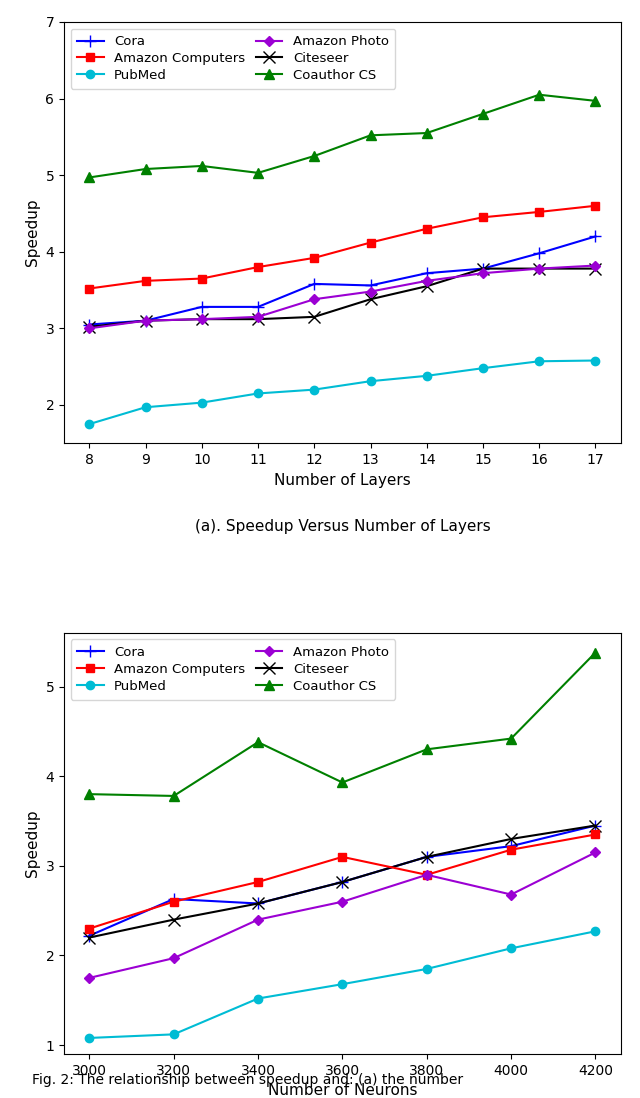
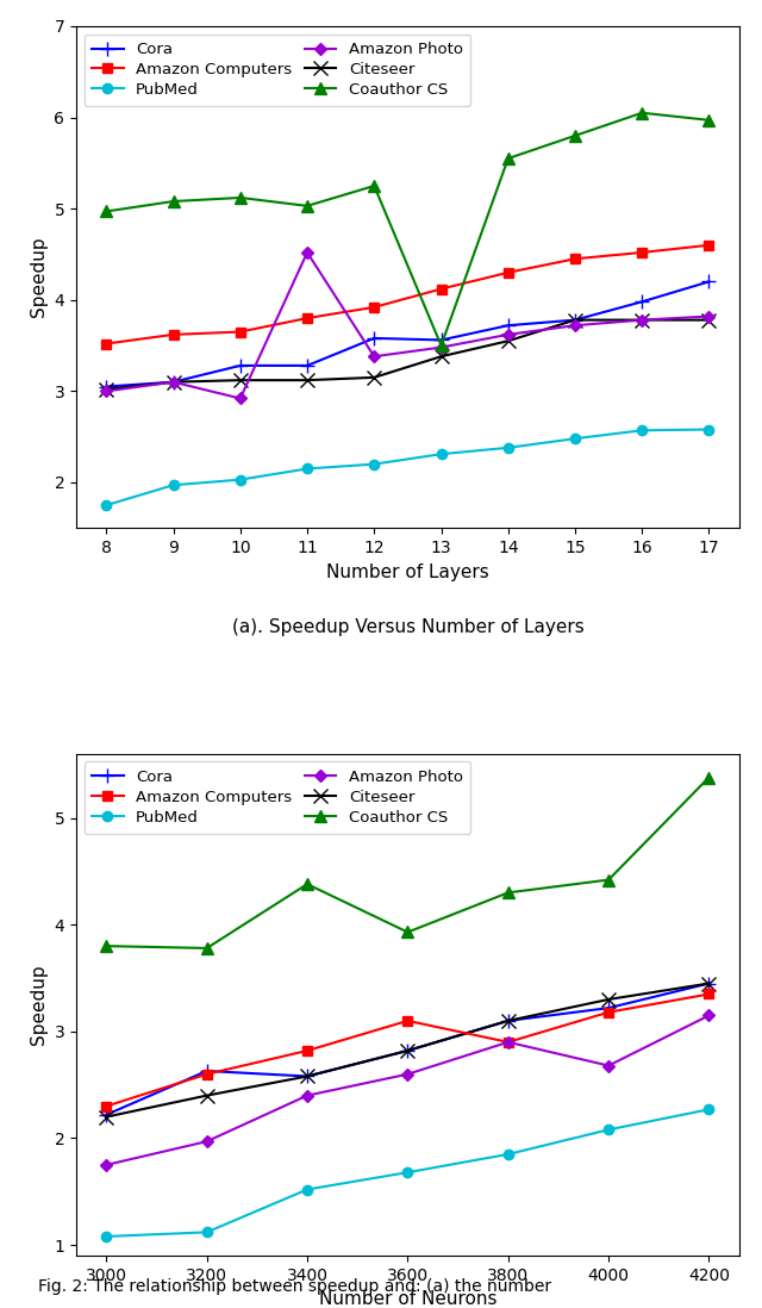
Amazon Photo/10: 3.12 -> 2.92
Amazon Photo/11: 3.15 -> 4.52
Coauthor CS/13: 5.52 -> 3.50
